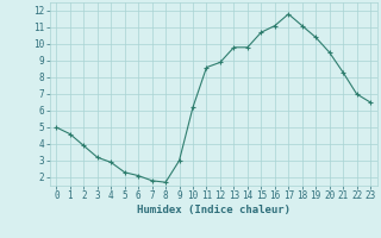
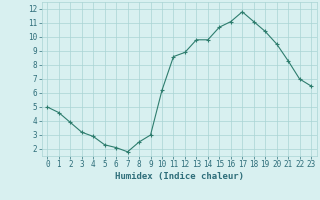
8: 1.7 -> 2.5
